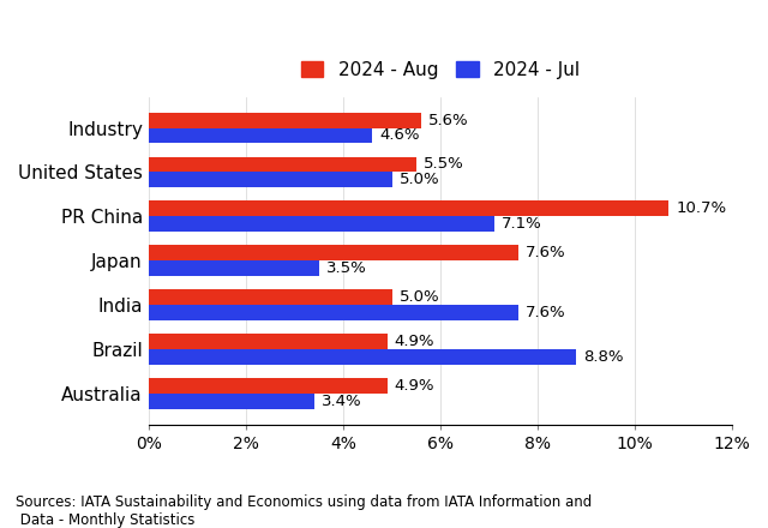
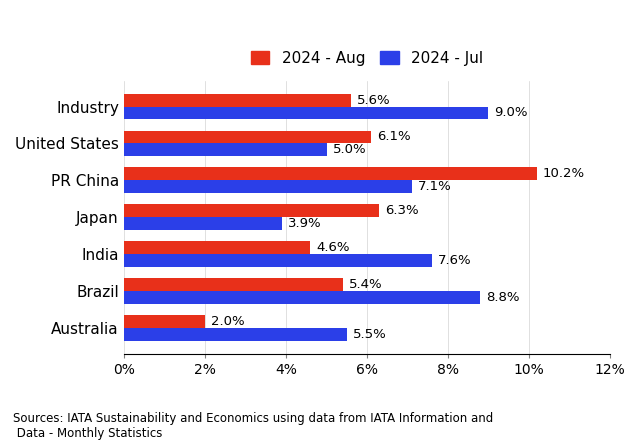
2024 - Jul/Industry: 4.6% -> 9.0%
2024 - Aug/United States: 5.5% -> 6.1%
2024 - Aug/PR China: 10.7% -> 10.2%
2024 - Aug/Japan: 7.6% -> 6.3%
2024 - Jul/Japan: 3.5% -> 3.9%
2024 - Aug/India: 5.0% -> 4.6%
2024 - Aug/Brazil: 4.9% -> 5.4%
2024 - Aug/Australia: 4.9% -> 2.0%
2024 - Jul/Australia: 3.4% -> 5.5%
